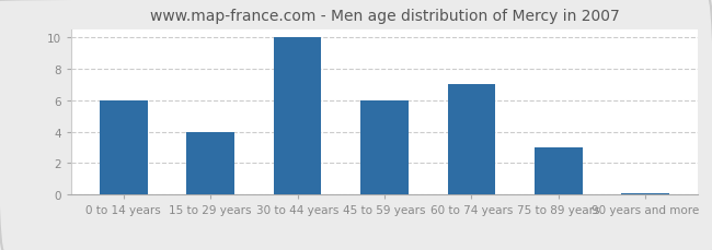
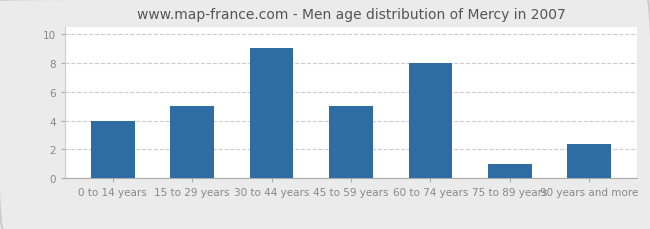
0 to 14 years: 6.0 -> 4.0
15 to 29 years: 4.0 -> 5.0
30 to 44 years: 10.0 -> 9.0
45 to 59 years: 6.0 -> 5.0
60 to 74 years: 7.0 -> 8.0
75 to 89 years: 3.0 -> 1.0
90 years and more: 0.1 -> 2.4
